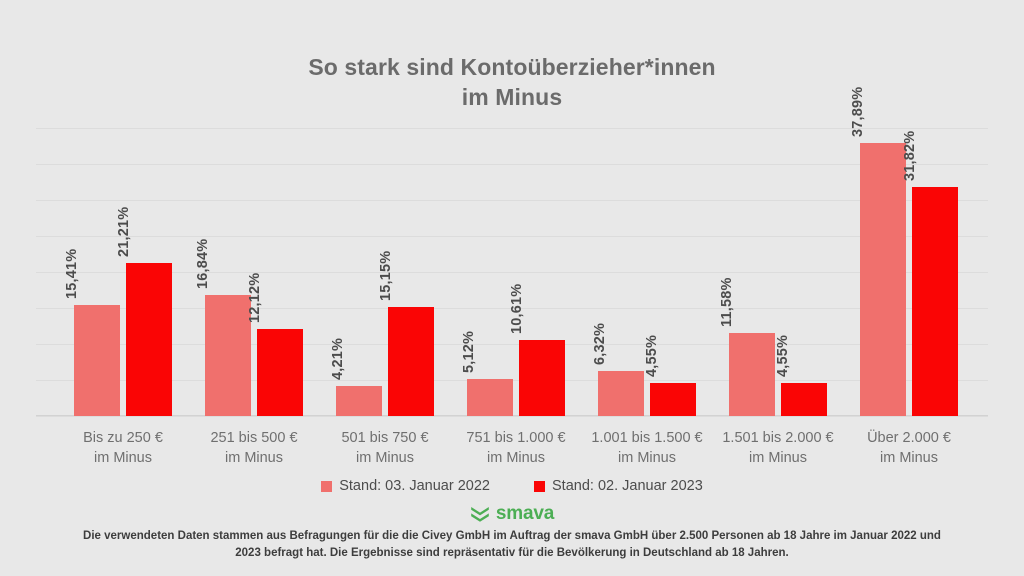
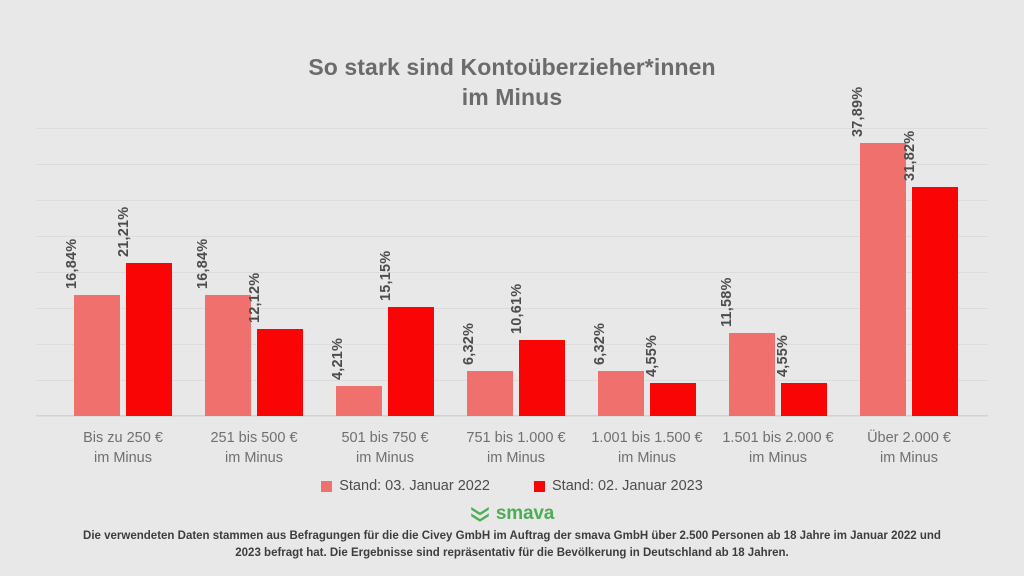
Stand: 03. Januar 2022/Bis zu 250 € im Minus: 15,41% -> 16,84%
Stand: 03. Januar 2022/751 bis 1.000 € im Minus: 5,12% -> 6,32%
